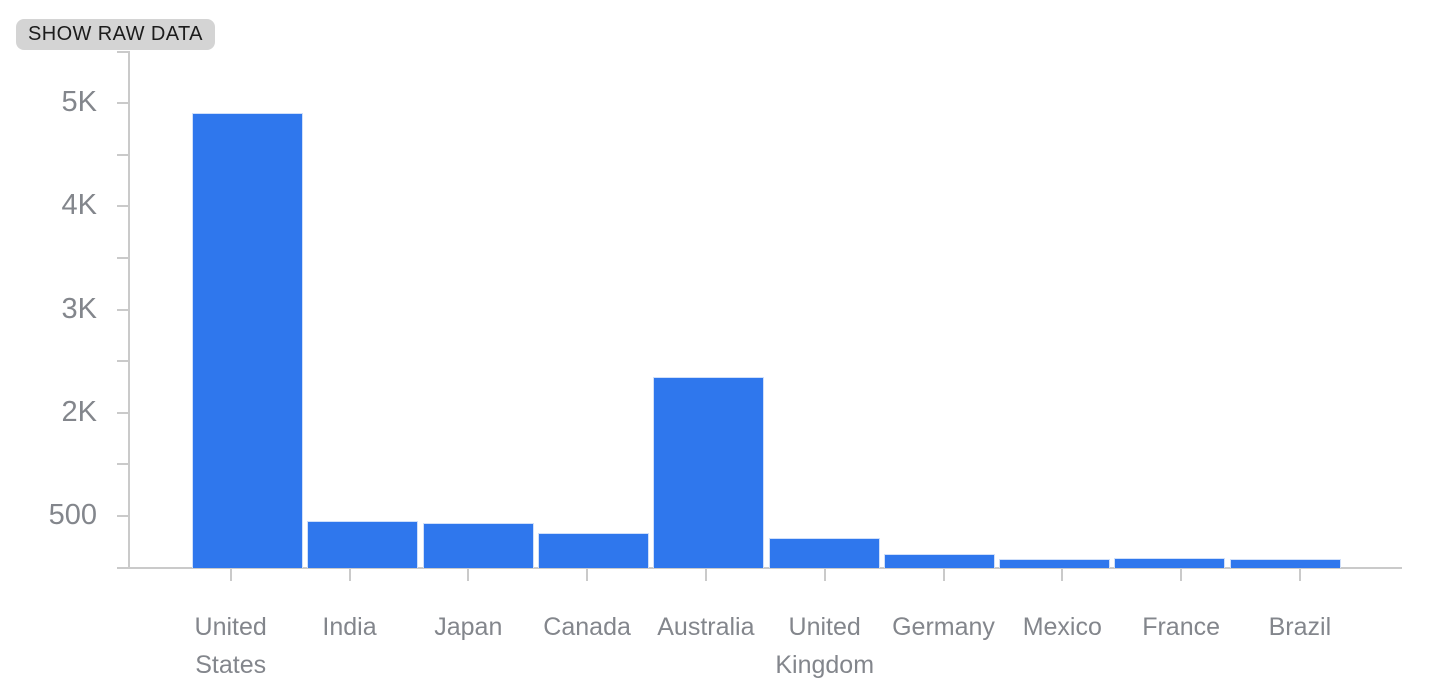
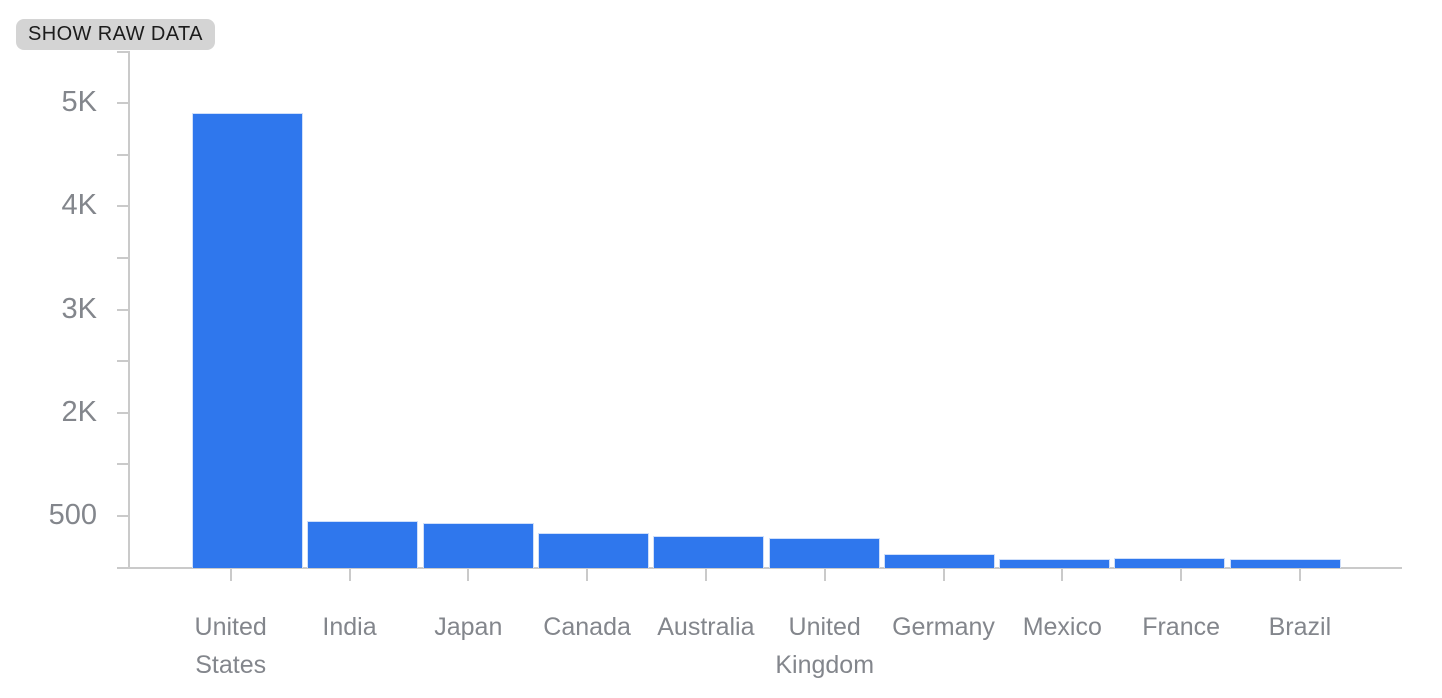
Australia: 2.04K -> 0.34K
